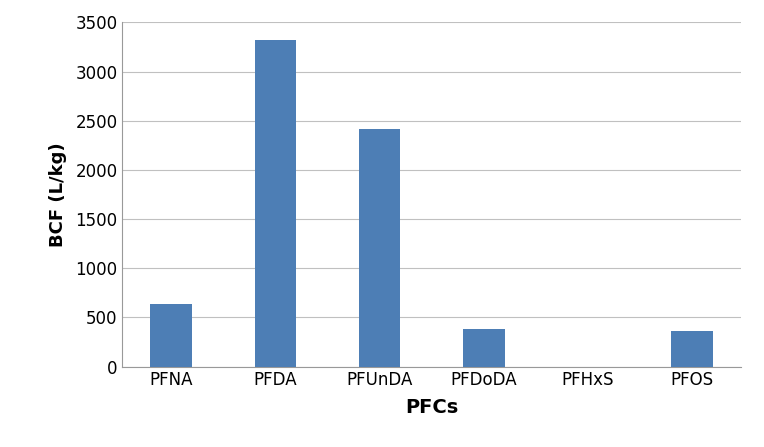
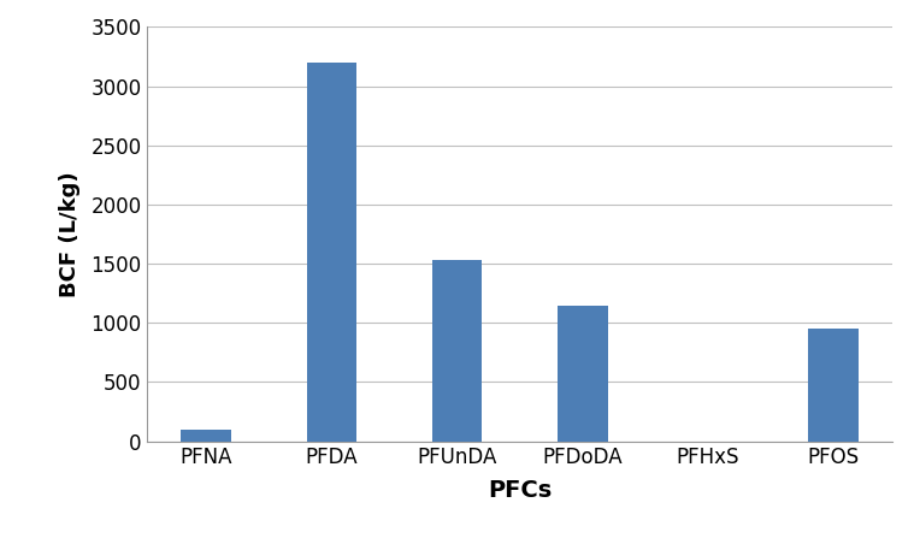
PFNA: 640 -> 100
PFDA: 3320 -> 3200
PFUnDA: 2420 -> 1530
PFDoDA: 380 -> 1140
PFOS: 360 -> 950
